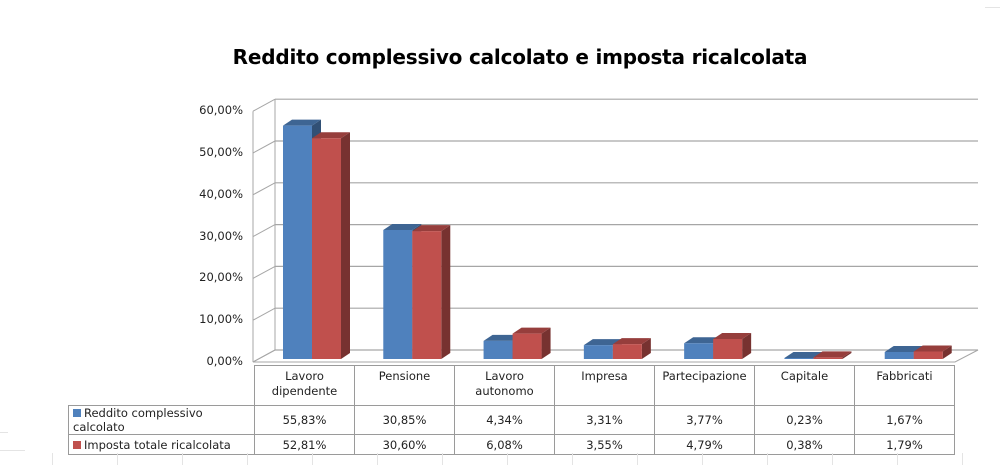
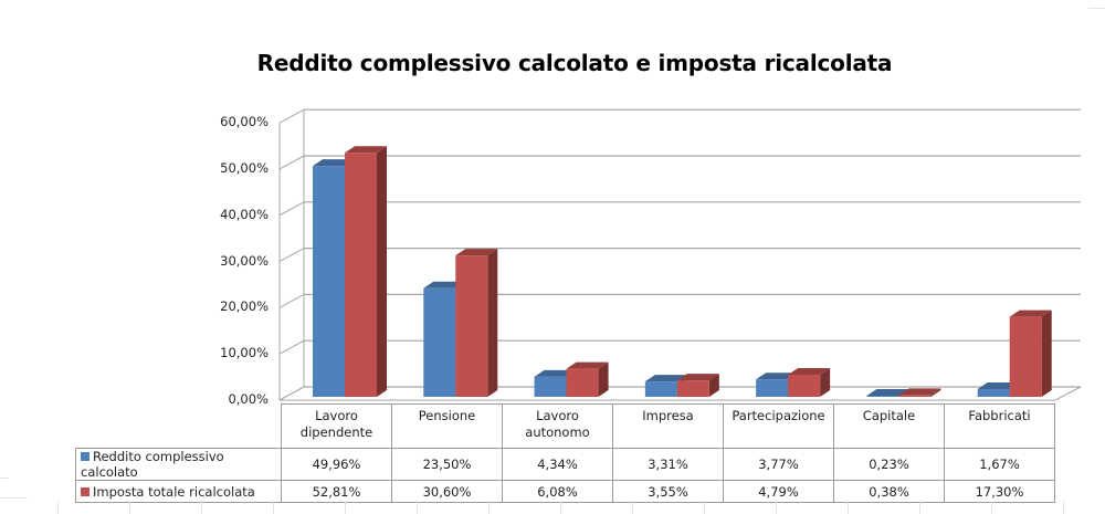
Reddito complessivo calcolato/Lavoro dipendente: 55,83% -> 49,96%
Reddito complessivo calcolato/Pensione: 30,85% -> 23,50%
Imposta totale ricalcolata/Fabbricati: 1,79% -> 17,30%
